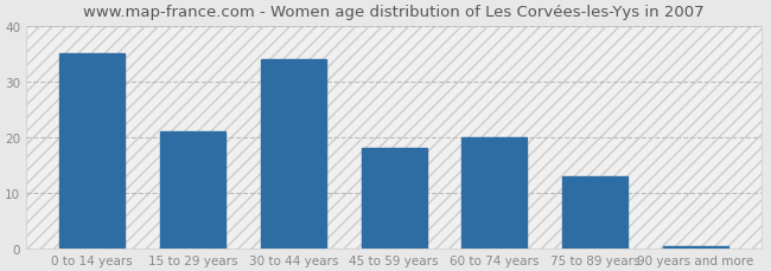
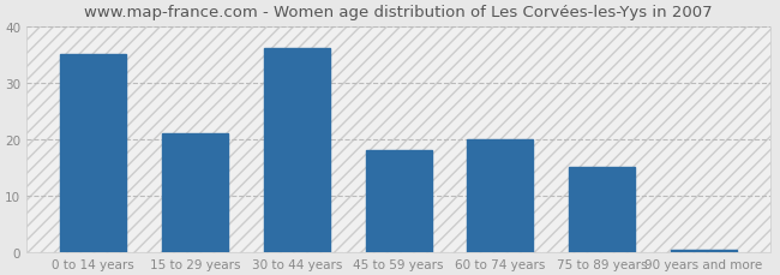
30 to 44 years: 34.0 -> 36.0
75 to 89 years: 13.0 -> 15.0
